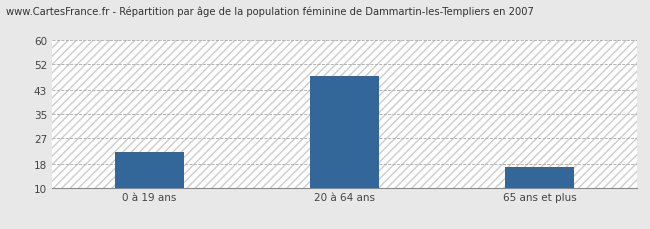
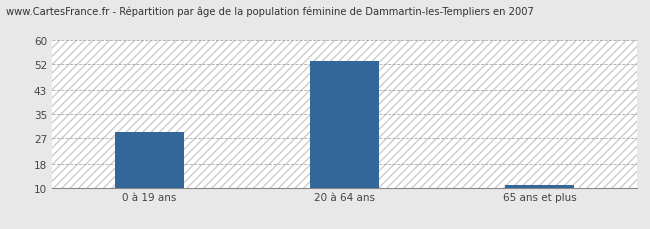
0 à 19 ans: 22 -> 29
20 à 64 ans: 48 -> 53
65 ans et plus: 17 -> 11
